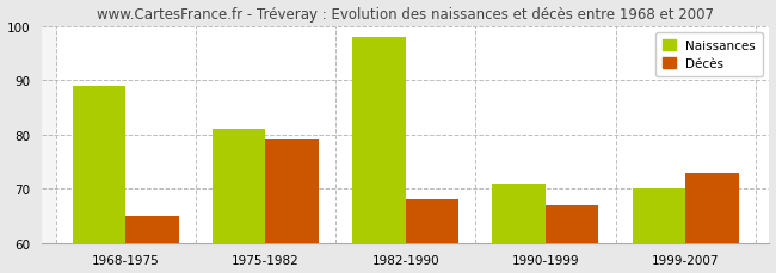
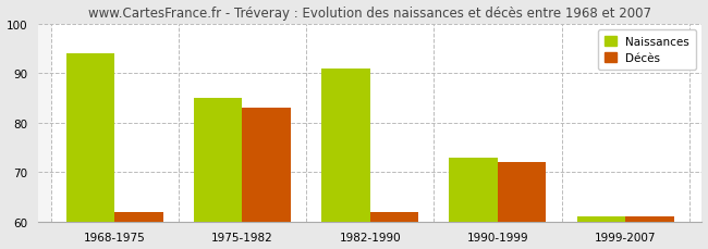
Naissances/1968-1975: 89 -> 94
Décès/1968-1975: 65 -> 62
Naissances/1975-1982: 81 -> 85
Décès/1975-1982: 79 -> 83
Naissances/1982-1990: 98 -> 91
Décès/1982-1990: 68 -> 62
Naissances/1990-1999: 71 -> 73
Décès/1990-1999: 67 -> 72
Naissances/1999-2007: 70 -> 61
Décès/1999-2007: 73 -> 61
